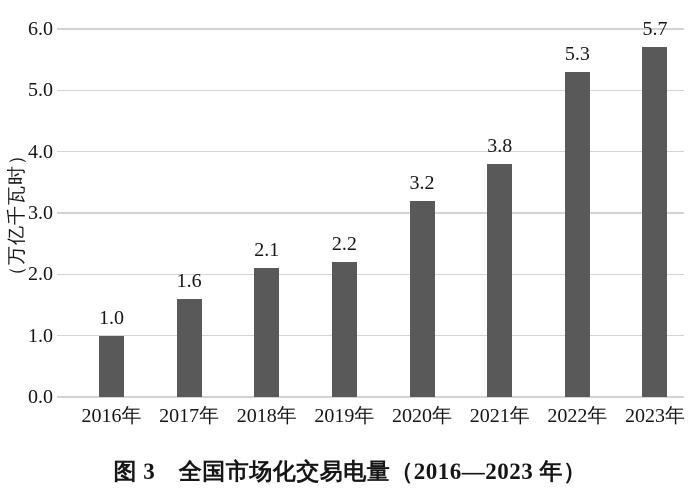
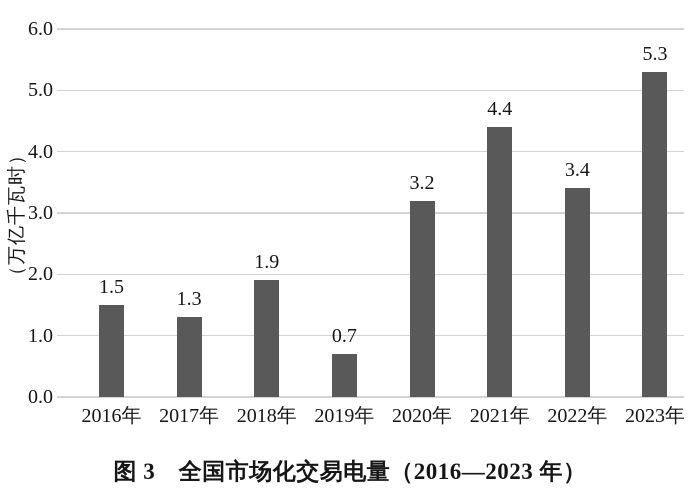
2016年: 1.0 -> 1.5
2017年: 1.6 -> 1.3
2018年: 2.1 -> 1.9
2019年: 2.2 -> 0.7
2021年: 3.8 -> 4.4
2022年: 5.3 -> 3.4
2023年: 5.7 -> 5.3
